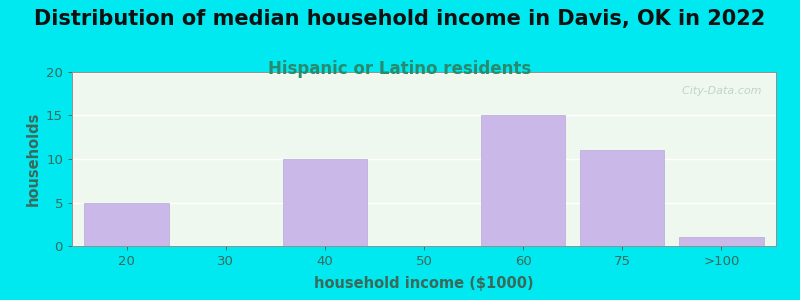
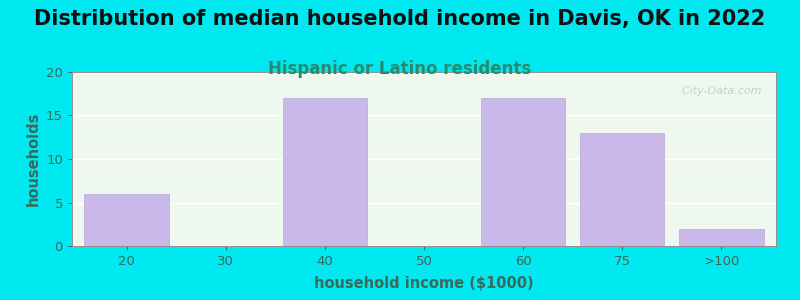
20: 5 -> 6
40: 10 -> 17
60: 15 -> 17
75: 11 -> 13
>100: 1 -> 2
